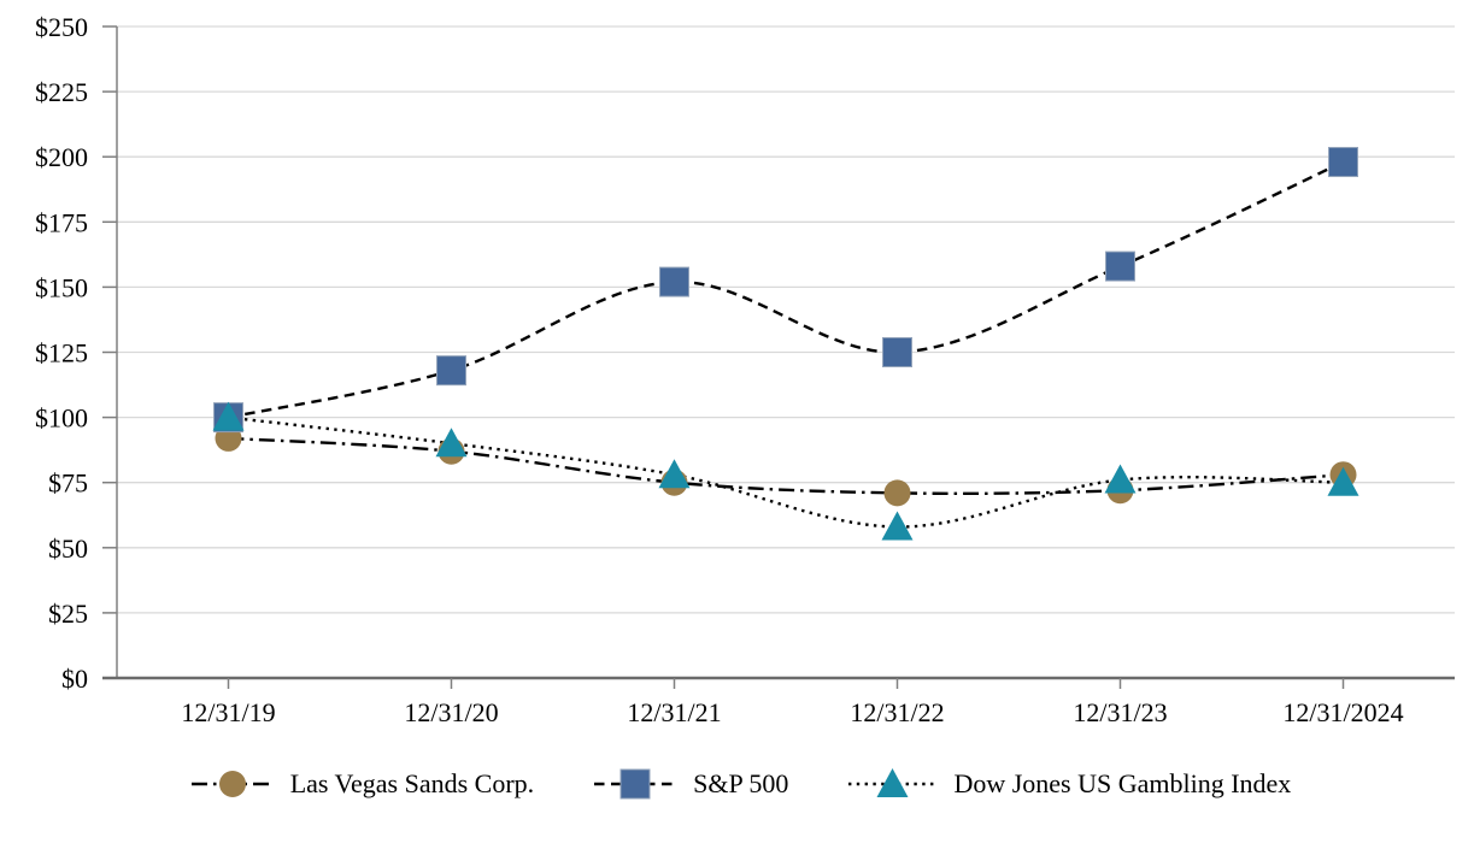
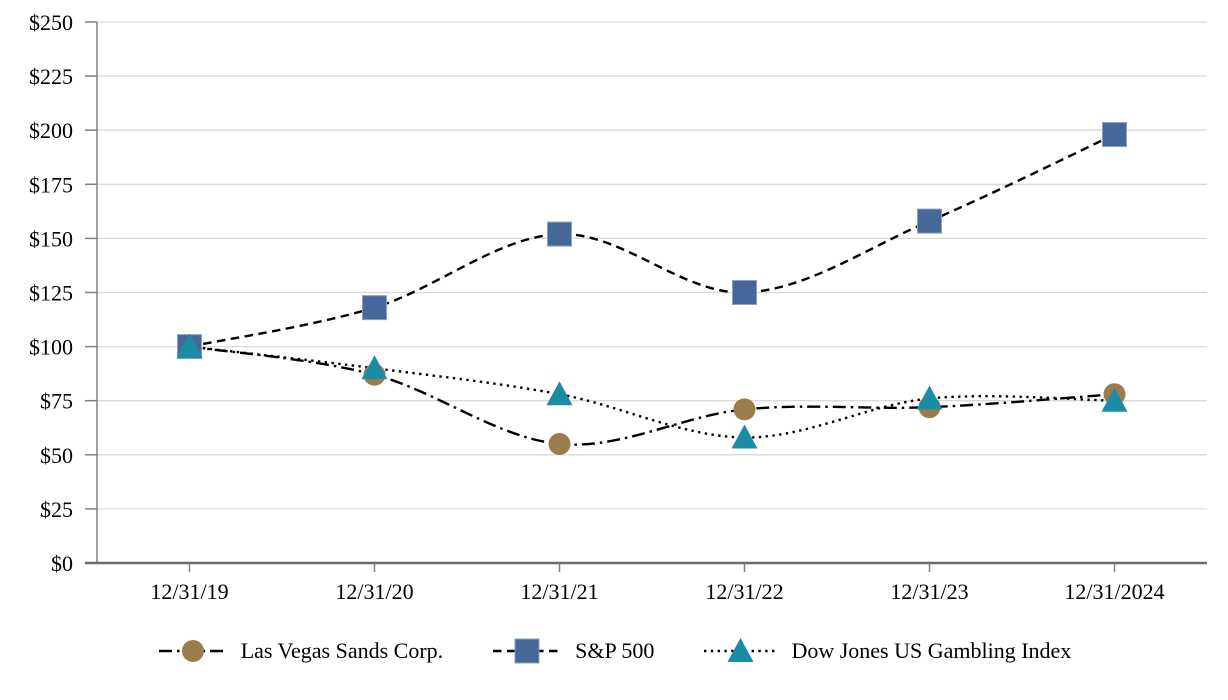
Las Vegas Sands Corp./12/31/19: $92 -> $100
Las Vegas Sands Corp./12/31/21: $75 -> $55
